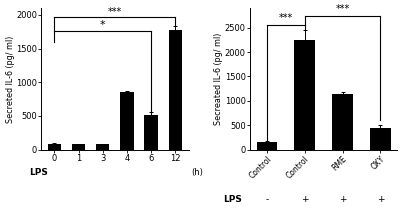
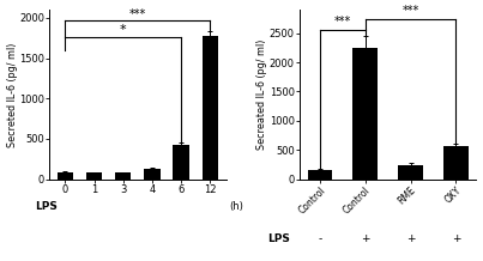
4: 860 -> 130
6: 520 -> 420
RME: 1150 -> 250
OXY: 450 -> 560
